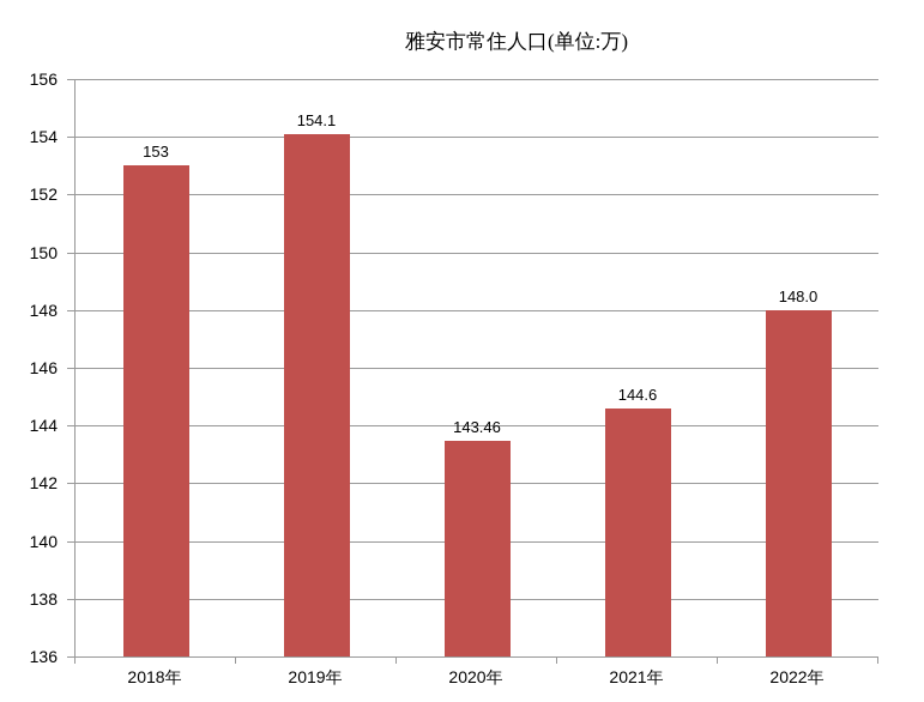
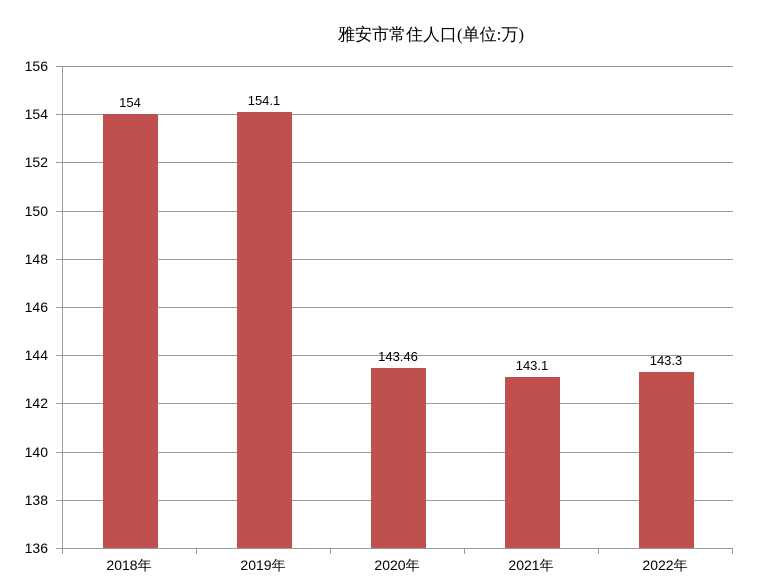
2018年: 153 -> 154
2021年: 144.6 -> 143.1
2022年: 148.0 -> 143.3
